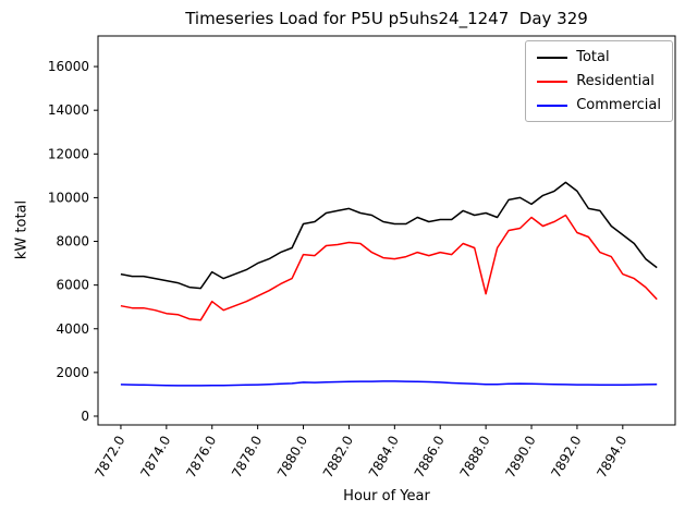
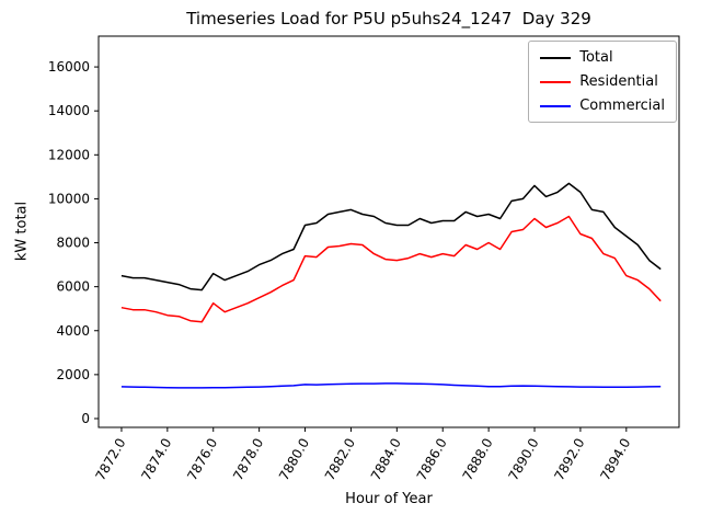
Residential/7888.0: 5600 -> 8000
Total/7890.0: 9700 -> 10600
